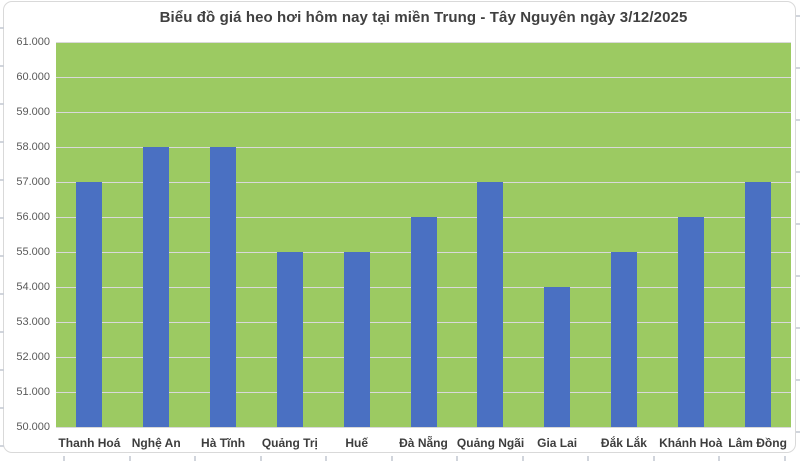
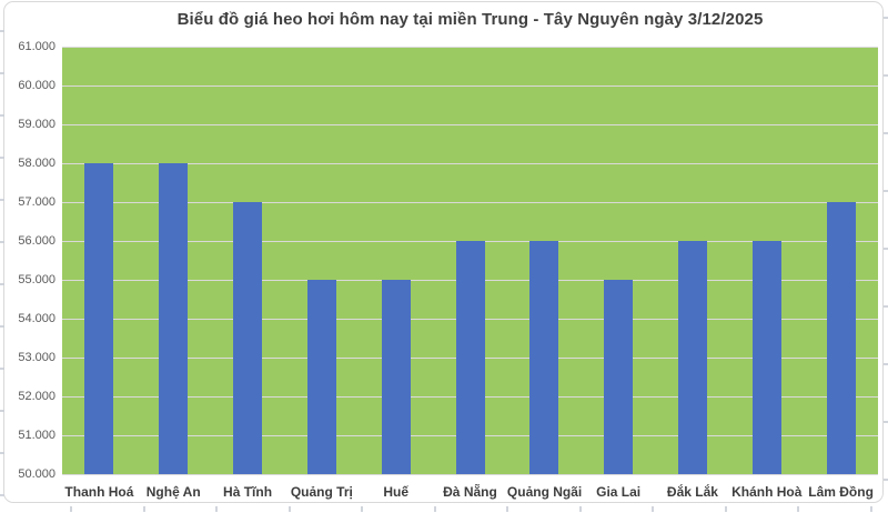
Thanh Hoá: 57000 -> 58000
Hà Tĩnh: 58000 -> 57000
Quảng Ngãi: 57000 -> 56000
Gia Lai: 54000 -> 55000
Đắk Lắk: 55000 -> 56000
